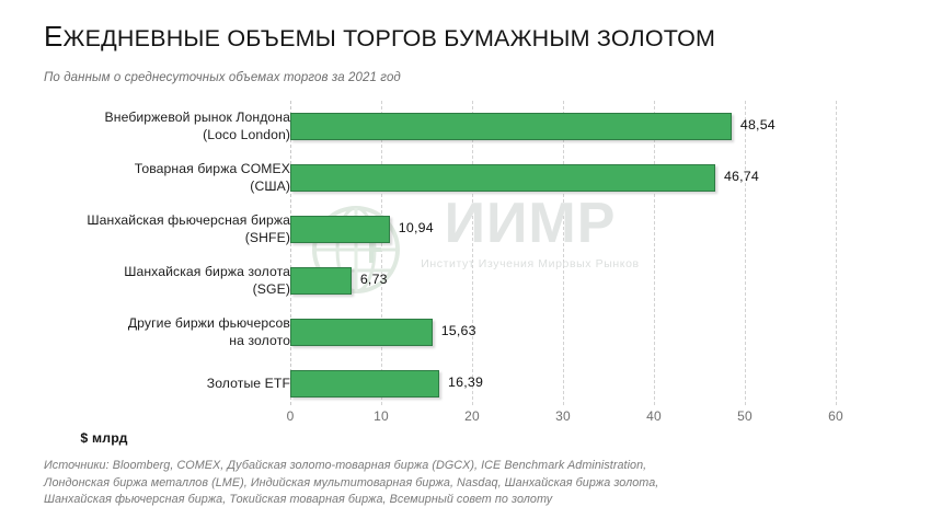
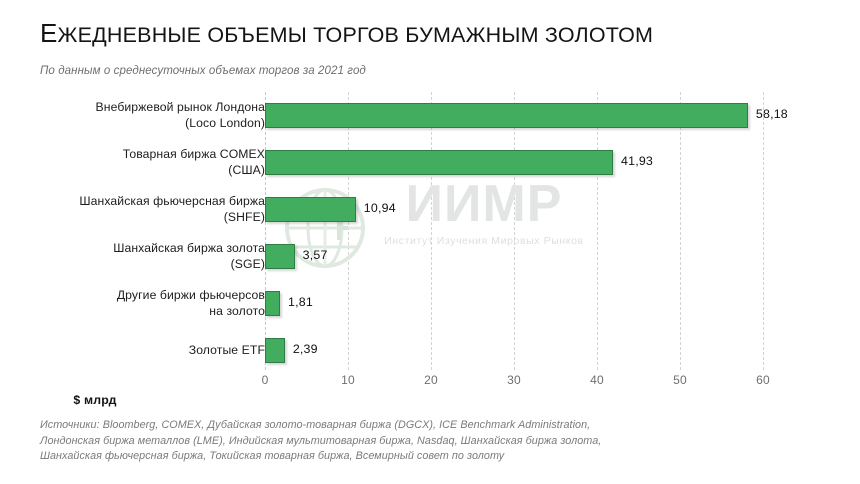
Внебиржевой рынок Лондона (Loco London): 48,54 -> 58,18
Товарная биржа COMEX (США): 46,74 -> 41,93
Шанхайская биржа золота (SGE): 6,73 -> 3,57
Другие биржи фьючерсов на золото: 15,63 -> 1,81
Золотые ETF: 16,39 -> 2,39
